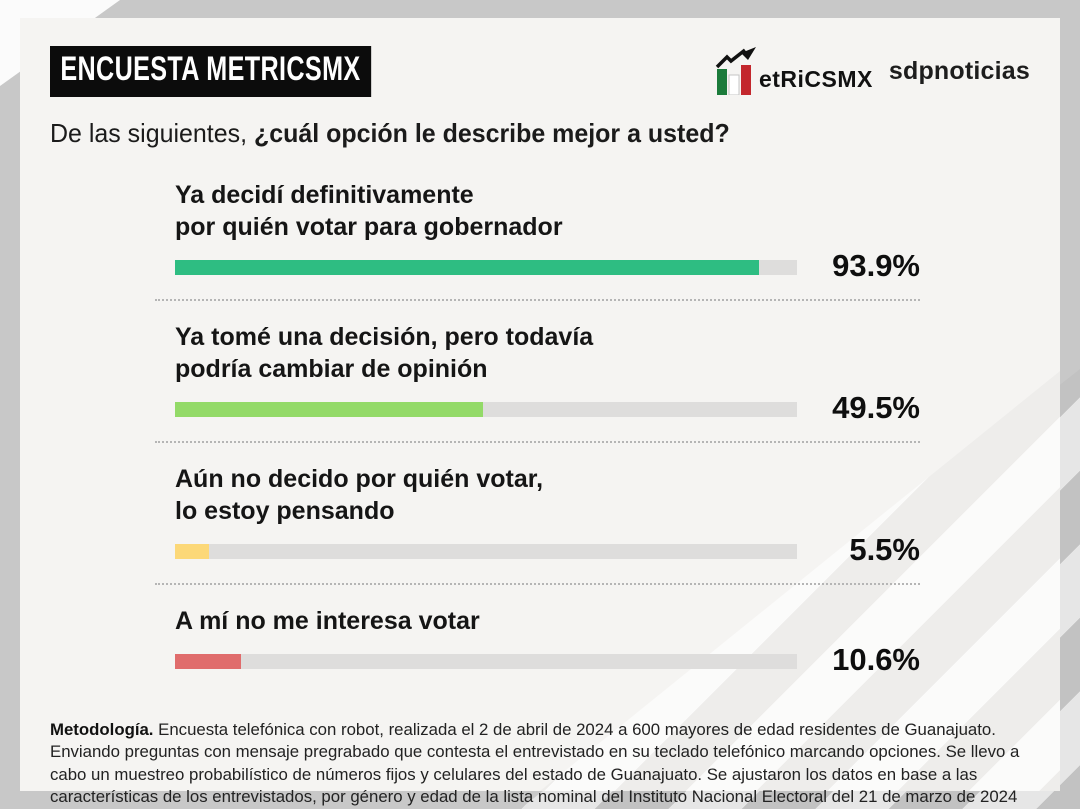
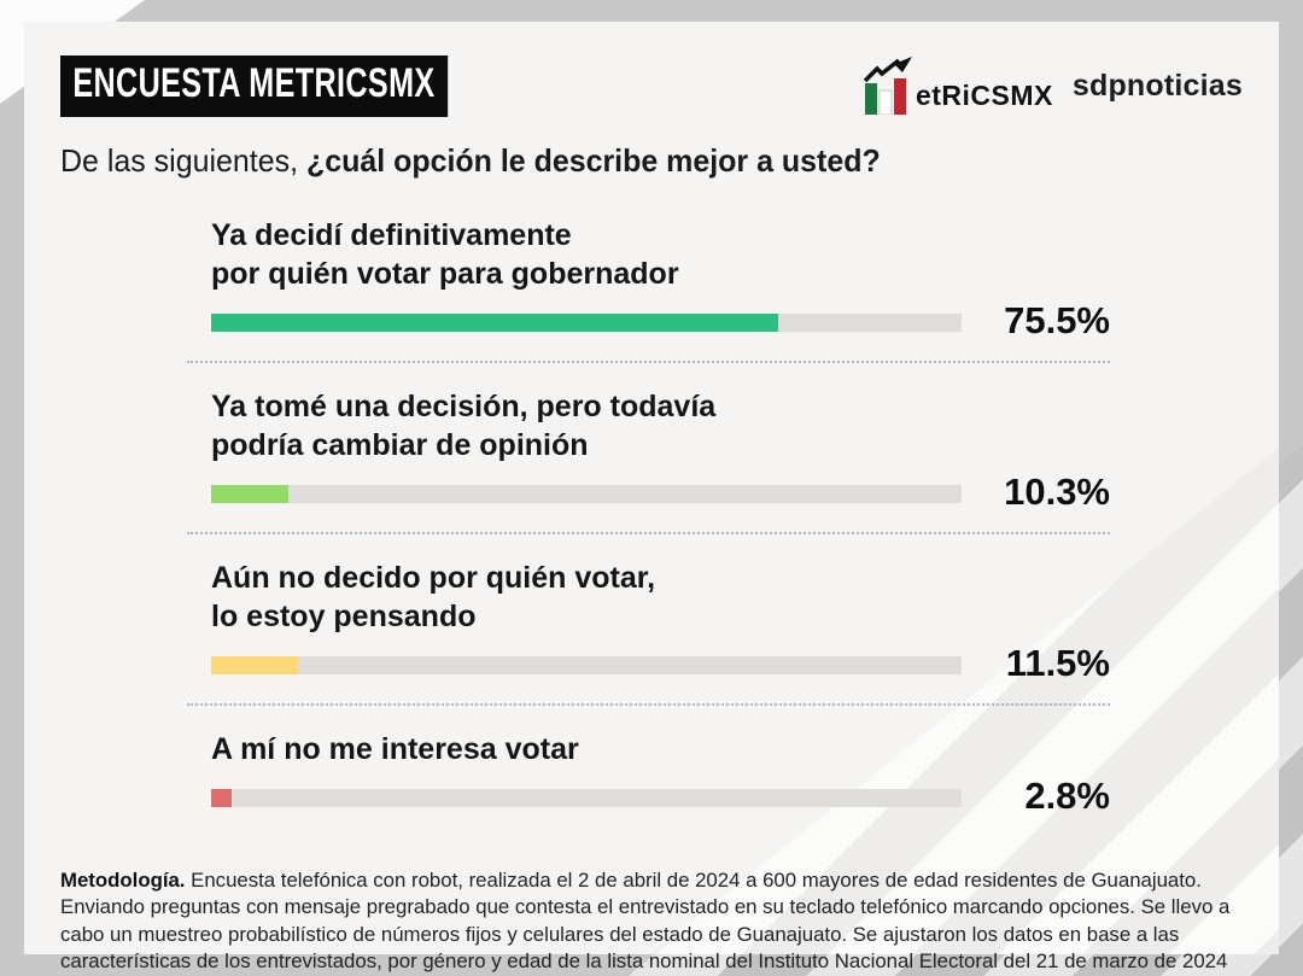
Ya decidí definitivamente por quién votar para gobernador: 93.9% -> 75.5%
Ya tomé una decisión, pero todavía podría cambiar de opinión: 49.5% -> 10.3%
Aún no decido por quién votar, lo estoy pensando: 5.5% -> 11.5%
A mí no me interesa votar: 10.6% -> 2.8%
